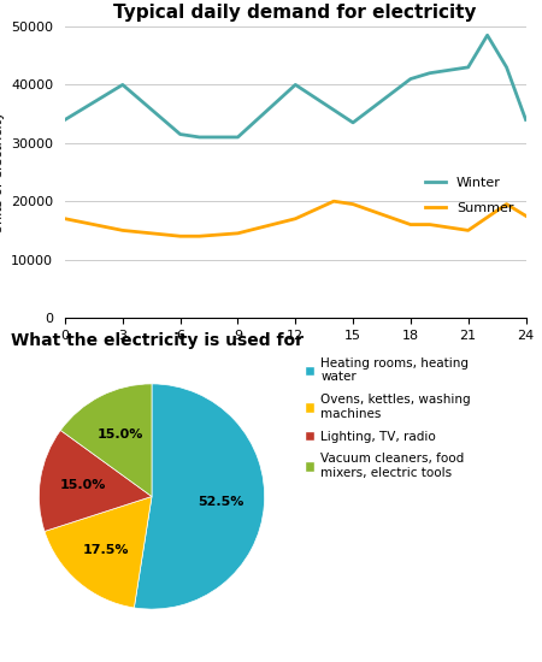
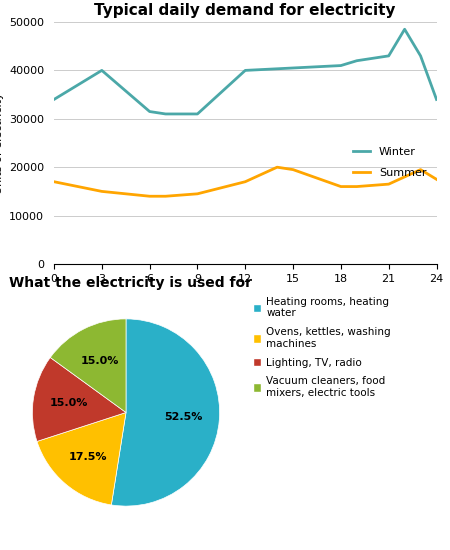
Winter/15: 33500 -> 40500
Summer/21: 15000 -> 16500
